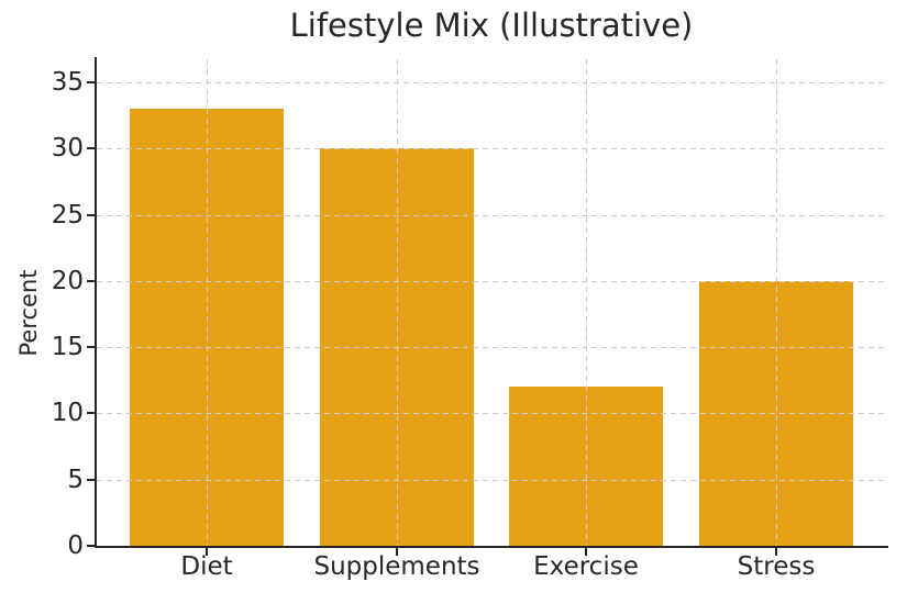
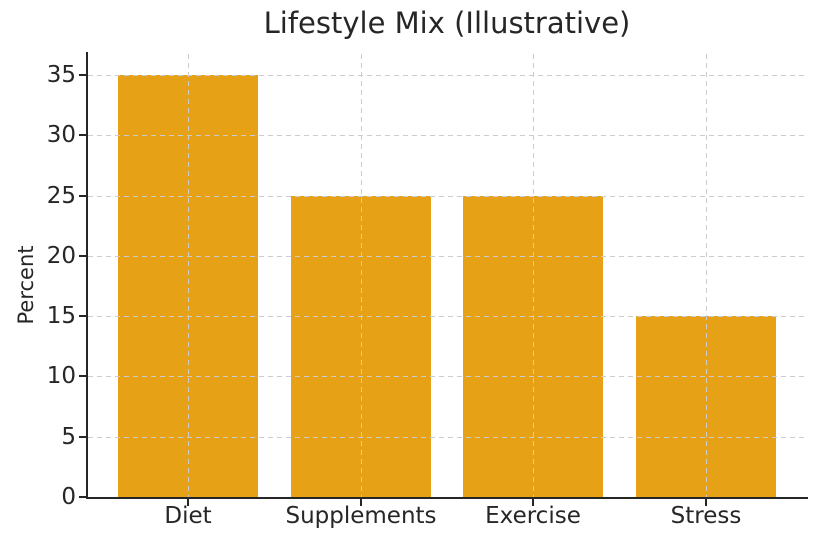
Diet: 33 -> 35
Supplements: 30 -> 25
Exercise: 12 -> 25
Stress: 20 -> 15
